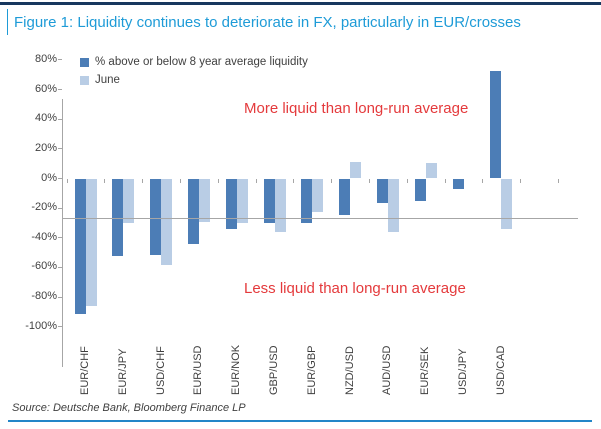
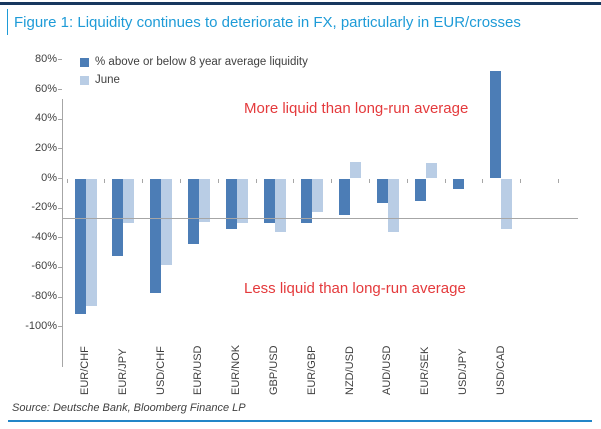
% above or below 8 year average liquidity/USD/CHF: -51% -> -77%
